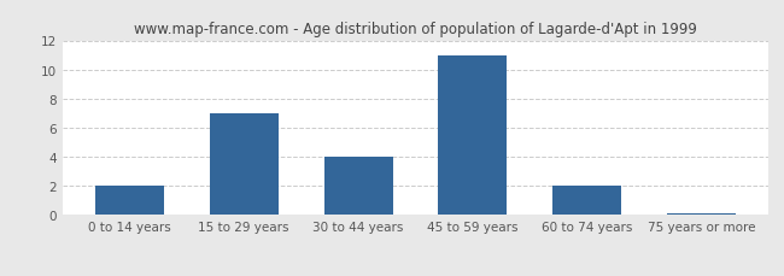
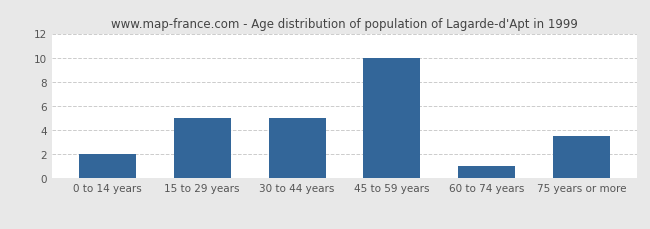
15 to 29 years: 7.0 -> 5.0
30 to 44 years: 4.0 -> 5.0
45 to 59 years: 11.0 -> 10.0
60 to 74 years: 2.0 -> 1.0
75 years or more: 0.1 -> 3.5
